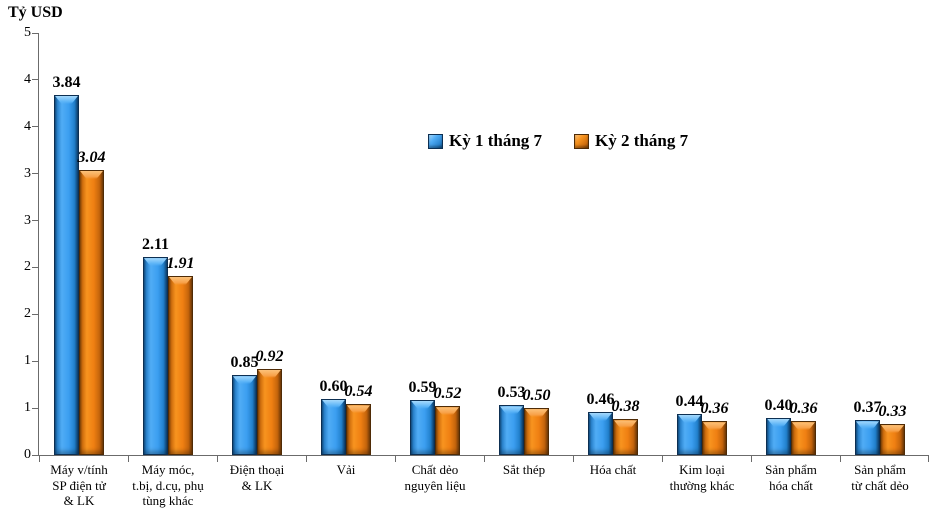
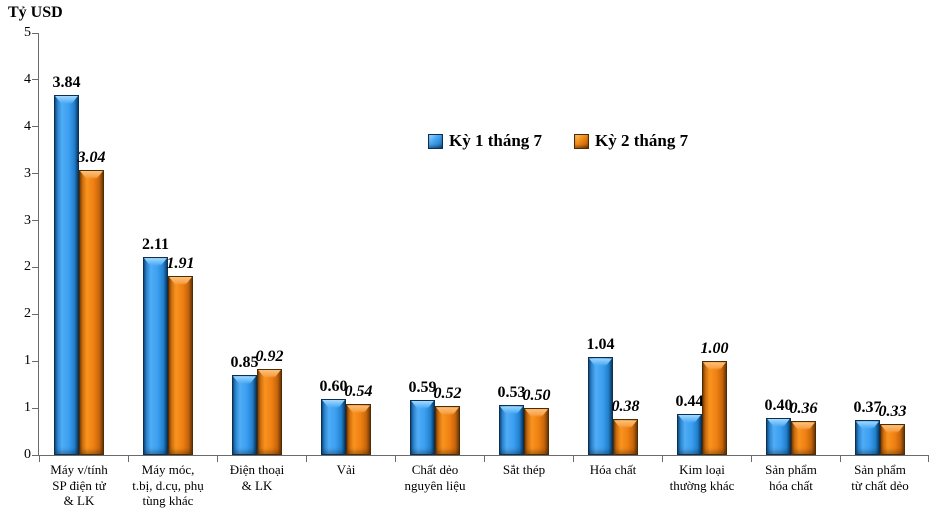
Kỳ 1 tháng 7/Hóa chất: 0.46 -> 1.04
Kỳ 2 tháng 7/Kim loại thường khác: 0.36 -> 1.00
